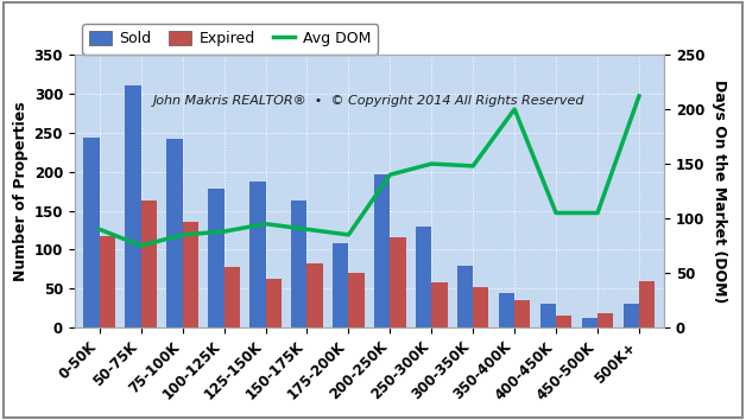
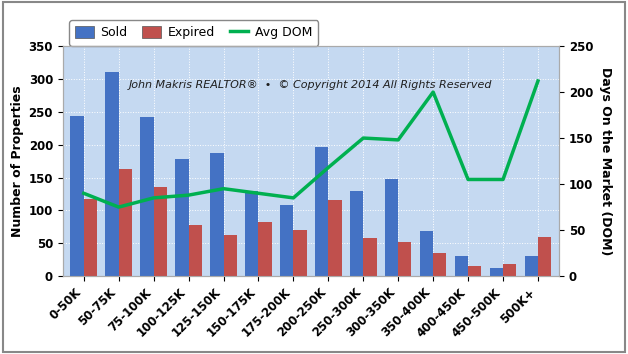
Sold/150-175K: 163 -> 130
Avg DOM/200-250K: 140 -> 118
Sold/300-350K: 80 -> 148
Sold/350-400K: 45 -> 68
